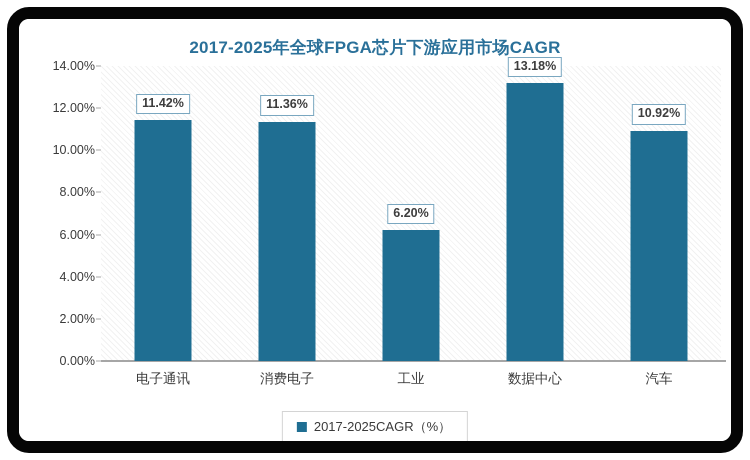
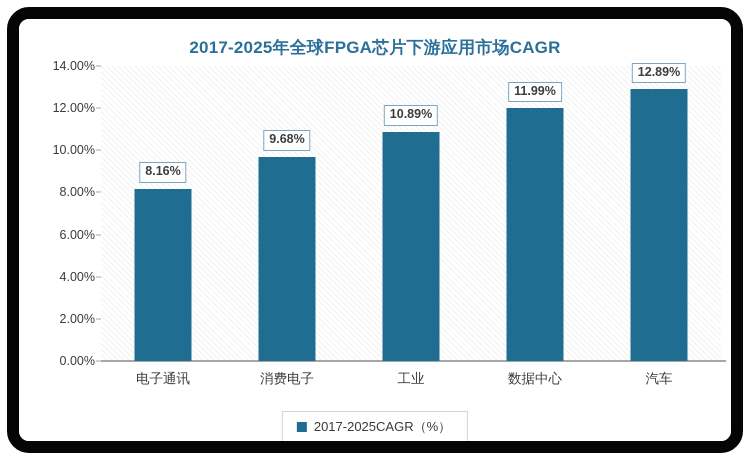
电子通讯: 11.42% -> 8.16%
消费电子: 11.36% -> 9.68%
工业: 6.20% -> 10.89%
数据中心: 13.18% -> 11.99%
汽车: 10.92% -> 12.89%
